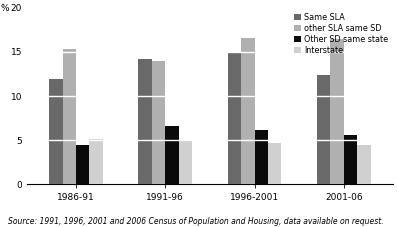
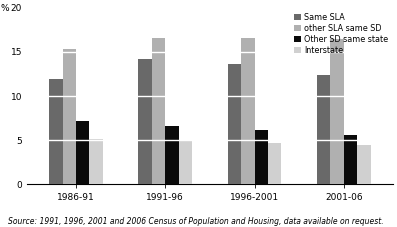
Other SD same state/1986-91: 4.4 -> 7.2
other SLA same SD/1991-96: 14.0 -> 16.6
Same SLA/1996-2001: 15.0 -> 13.6
